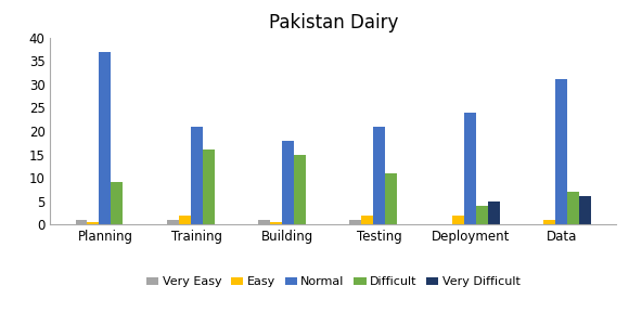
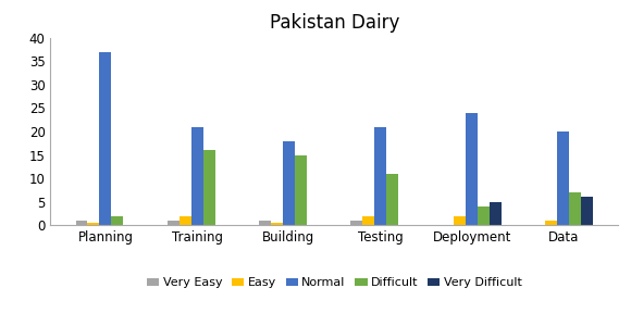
Difficult/Planning: 9 -> 2
Normal/Data: 31 -> 20
